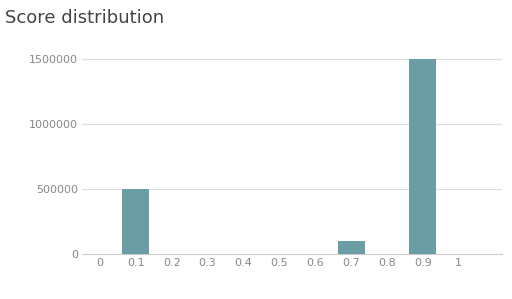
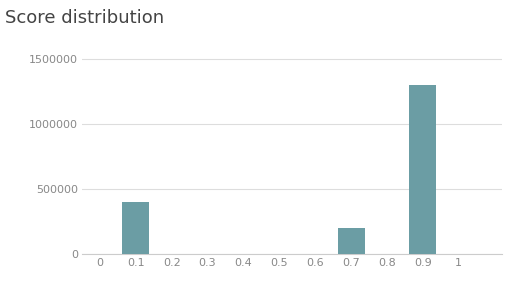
0.1: 500000 -> 400000
0.7: 100000 -> 200000
0.9: 1500000 -> 1300000
